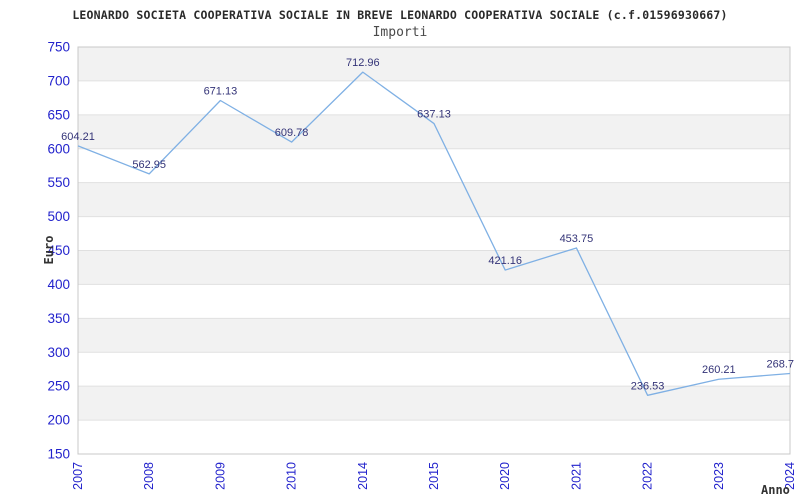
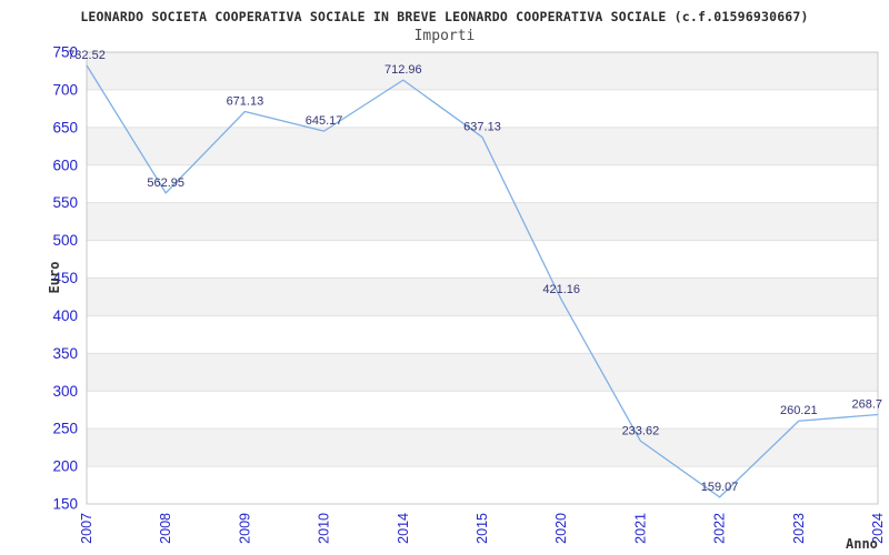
2007: 604.21 -> 732.52
2010: 609.78 -> 645.17
2021: 453.75 -> 233.62
2022: 236.53 -> 159.07
